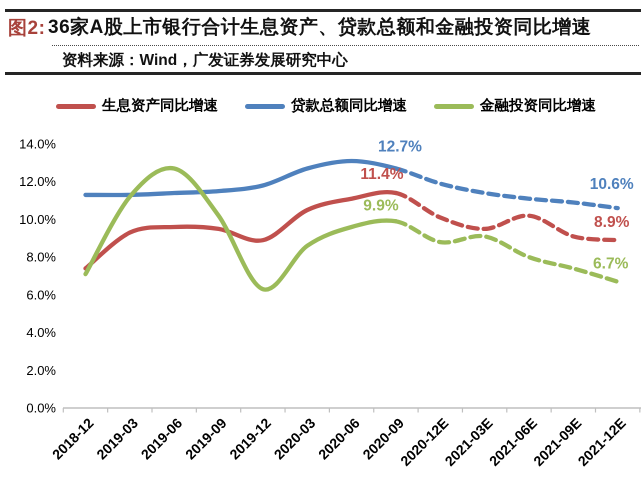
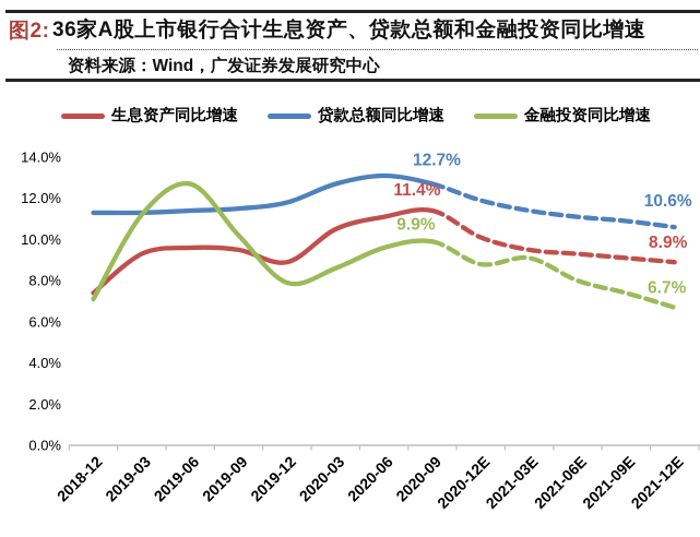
金融投资同比增速/2019-12: 6.3% -> 7.9%
生息资产同比增速/2021-06E: 10.2% -> 9.3%
